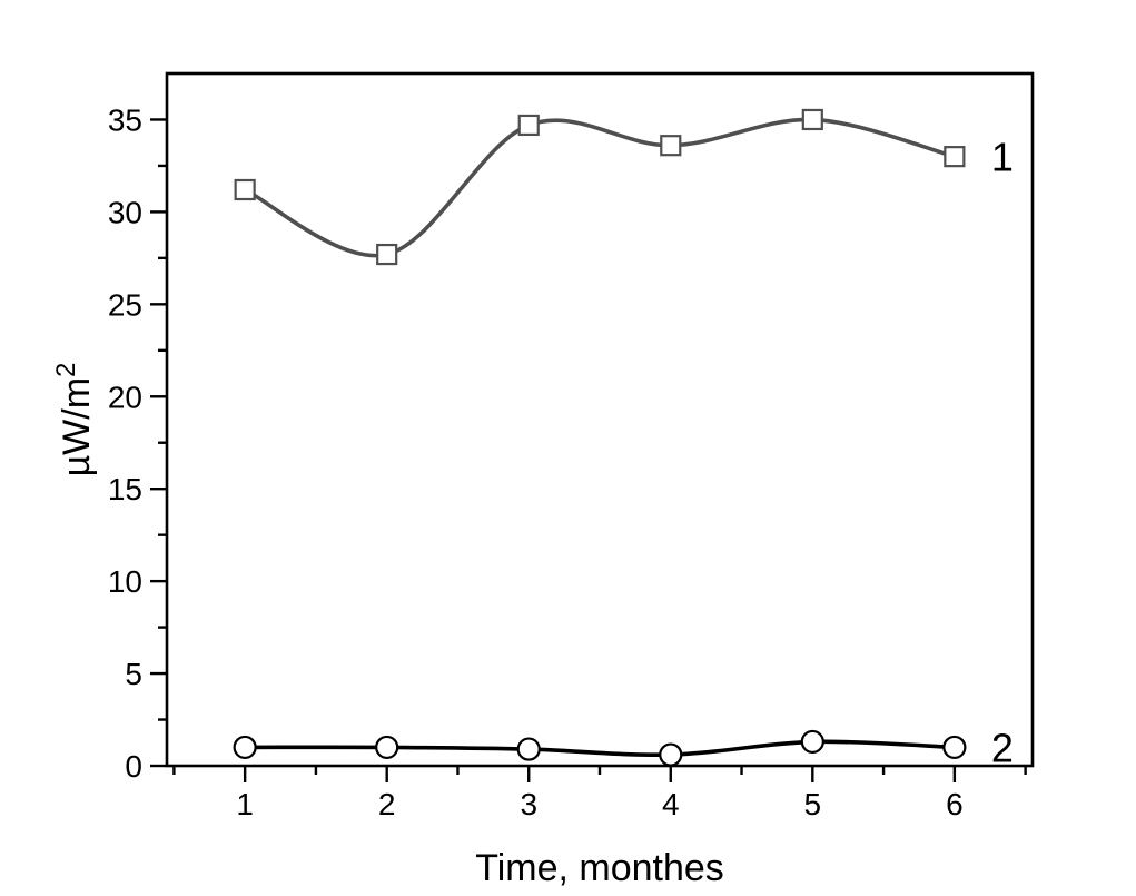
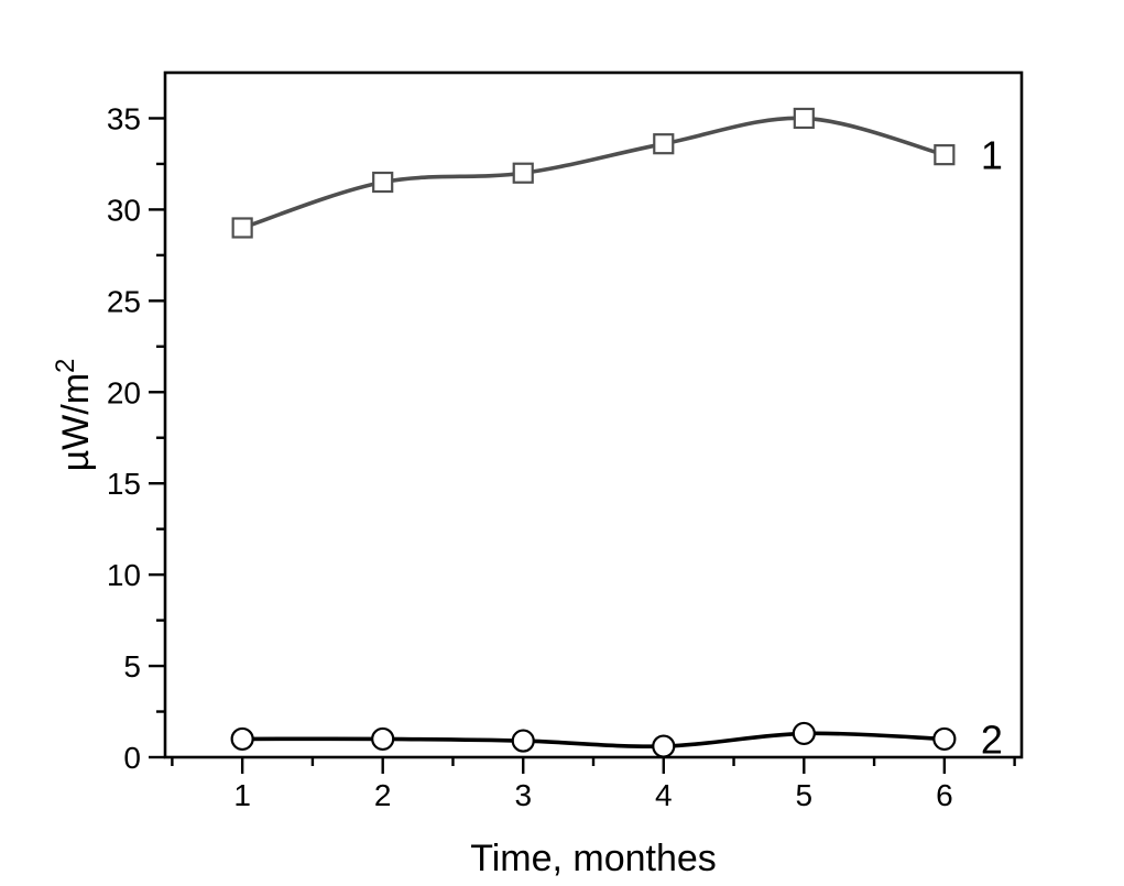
1/1: 31.2 -> 29.0
1/2: 27.7 -> 31.5
1/3: 34.7 -> 32.0
